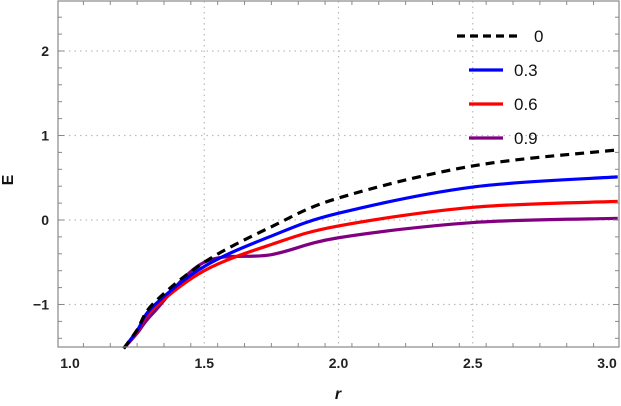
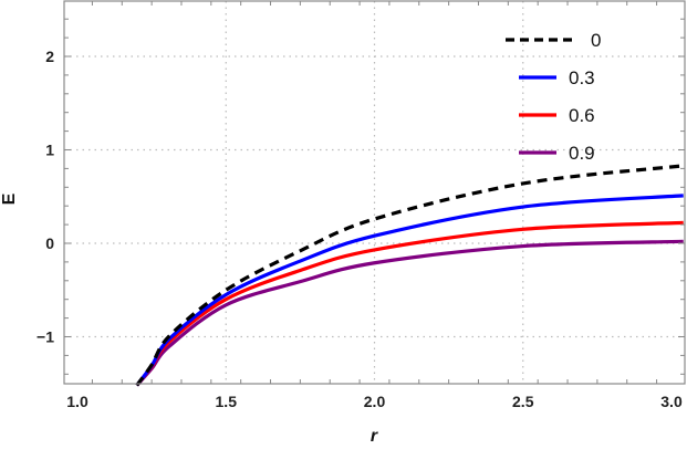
0.9/1.5: -0.5 -> -0.7
